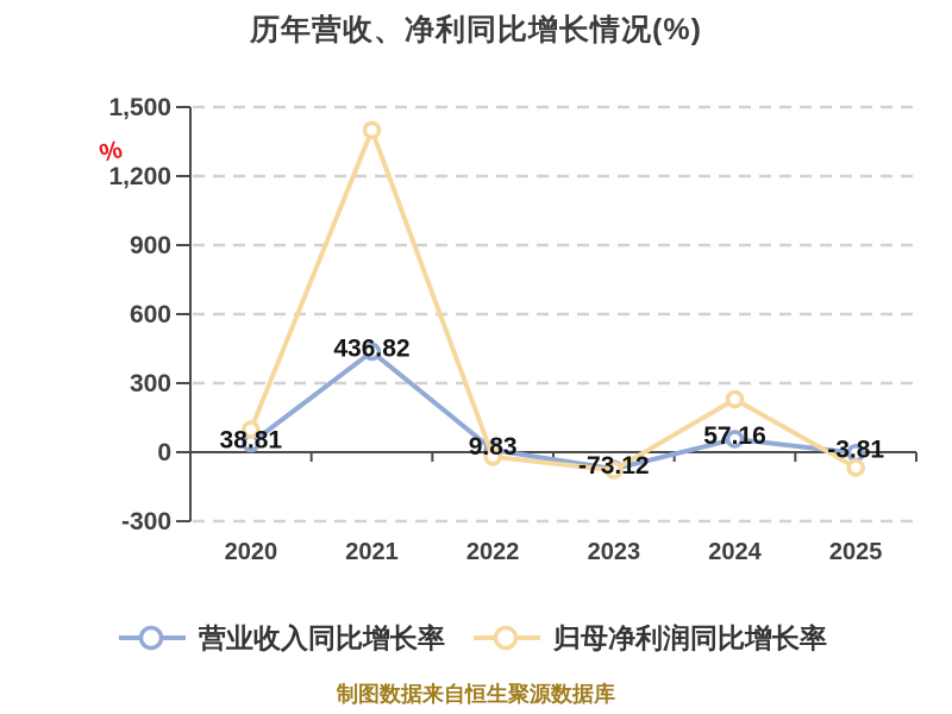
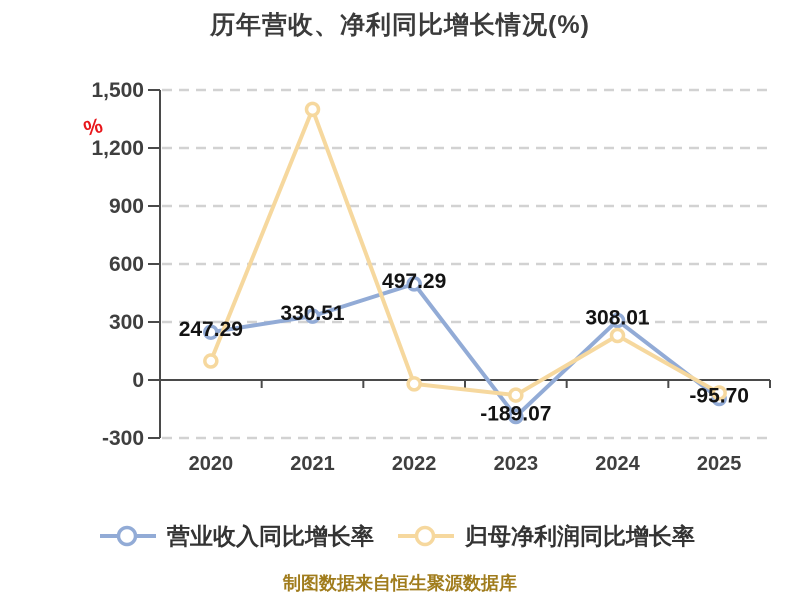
营业收入同比增长率/2020: 38.81 -> 247.29
营业收入同比增长率/2021: 436.82 -> 330.51
营业收入同比增长率/2022: 9.83 -> 497.29
营业收入同比增长率/2023: -73.12 -> -189.07
营业收入同比增长率/2024: 57.16 -> 308.01
营业收入同比增长率/2025: -3.81 -> -95.70
